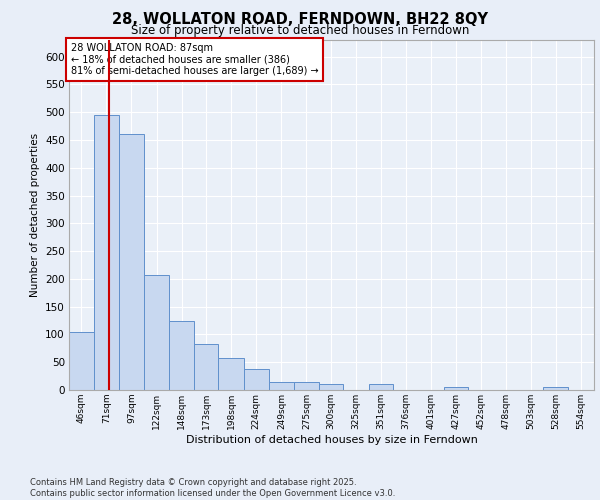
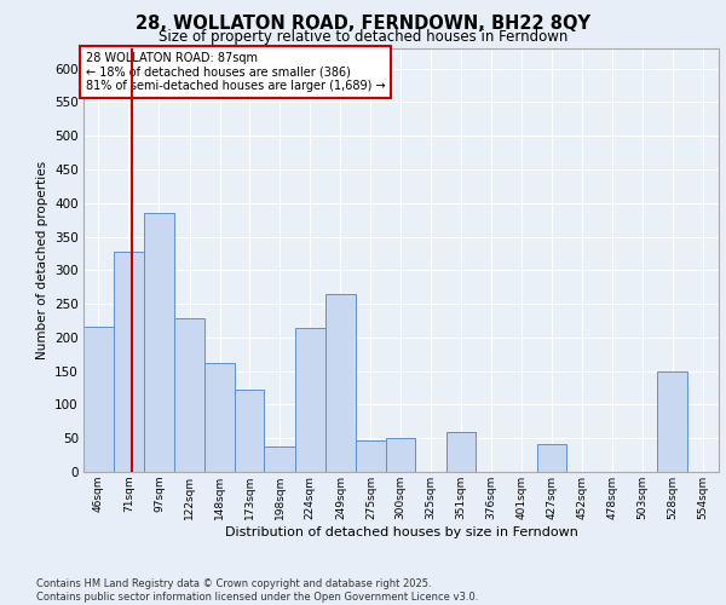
46sqm: 105 -> 216
71sqm: 495 -> 328
97sqm: 460 -> 386
122sqm: 207 -> 228
148sqm: 125 -> 162
173sqm: 82 -> 122
198sqm: 58 -> 38
224sqm: 37 -> 214
249sqm: 15 -> 264
275sqm: 15 -> 46
300sqm: 10 -> 50
351sqm: 10 -> 60
427sqm: 5 -> 42
528sqm: 5 -> 150
